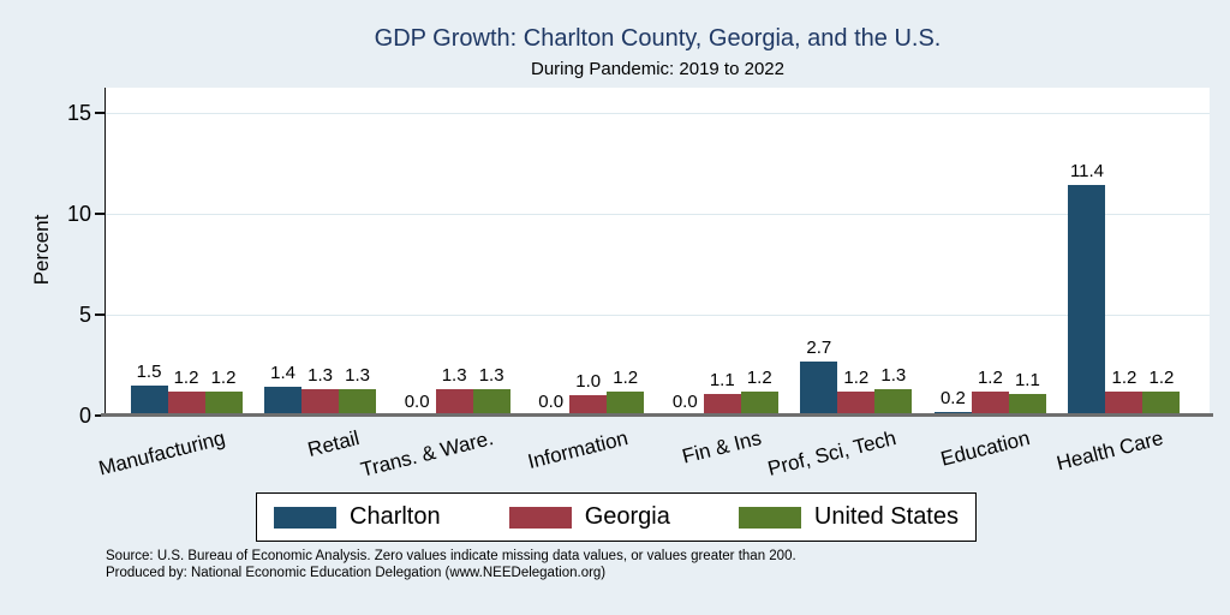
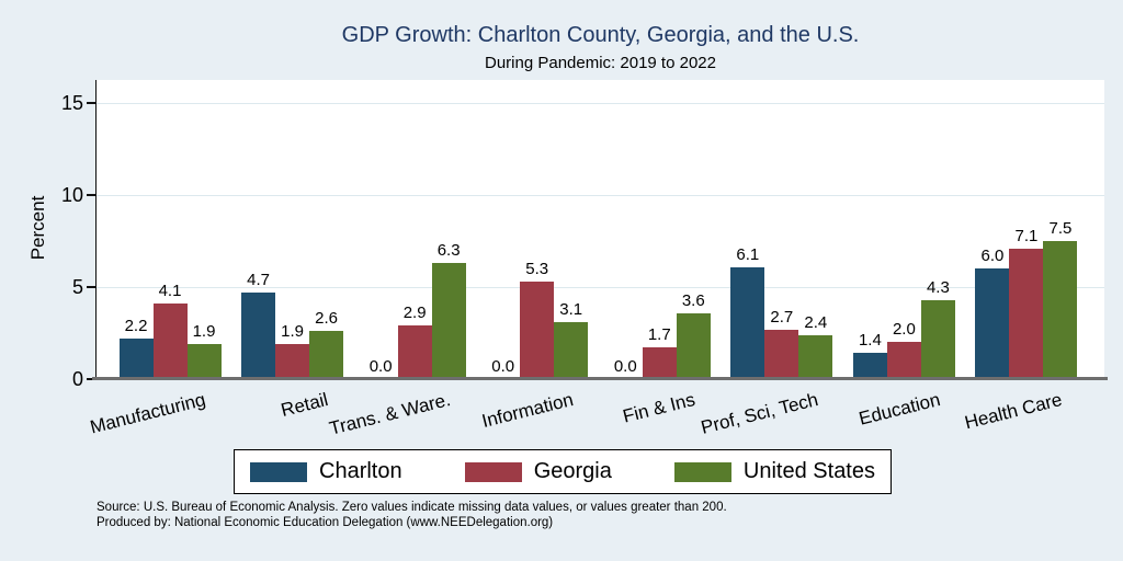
Charlton/Manufacturing: 1.5 -> 2.2
Georgia/Manufacturing: 1.2 -> 4.1
United States/Manufacturing: 1.2 -> 1.9
Charlton/Retail: 1.4 -> 4.7
Georgia/Retail: 1.3 -> 1.9
United States/Retail: 1.3 -> 2.6
Georgia/Trans. & Ware.: 1.3 -> 2.9
United States/Trans. & Ware.: 1.3 -> 6.3
Georgia/Information: 1.0 -> 5.3
United States/Information: 1.2 -> 3.1
Georgia/Fin & Ins: 1.1 -> 1.7
United States/Fin & Ins: 1.2 -> 3.6
Charlton/Prof, Sci, Tech: 2.7 -> 6.1
Georgia/Prof, Sci, Tech: 1.2 -> 2.7
United States/Prof, Sci, Tech: 1.3 -> 2.4
Charlton/Education: 0.2 -> 1.4
Georgia/Education: 1.2 -> 2.0
United States/Education: 1.1 -> 4.3
Charlton/Health Care: 11.4 -> 6.0
Georgia/Health Care: 1.2 -> 7.1
United States/Health Care: 1.2 -> 7.5
